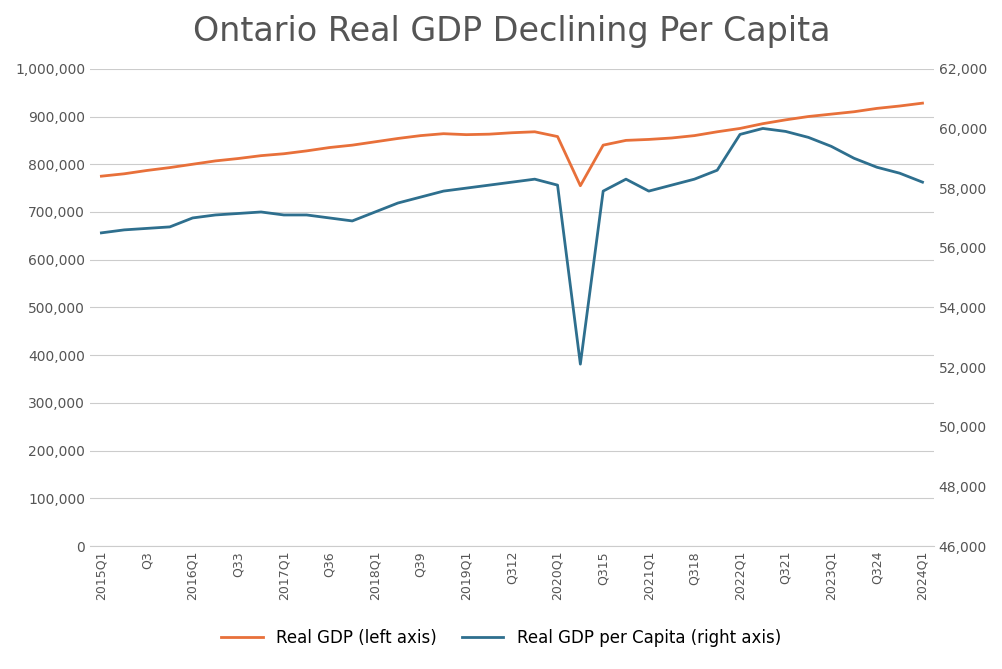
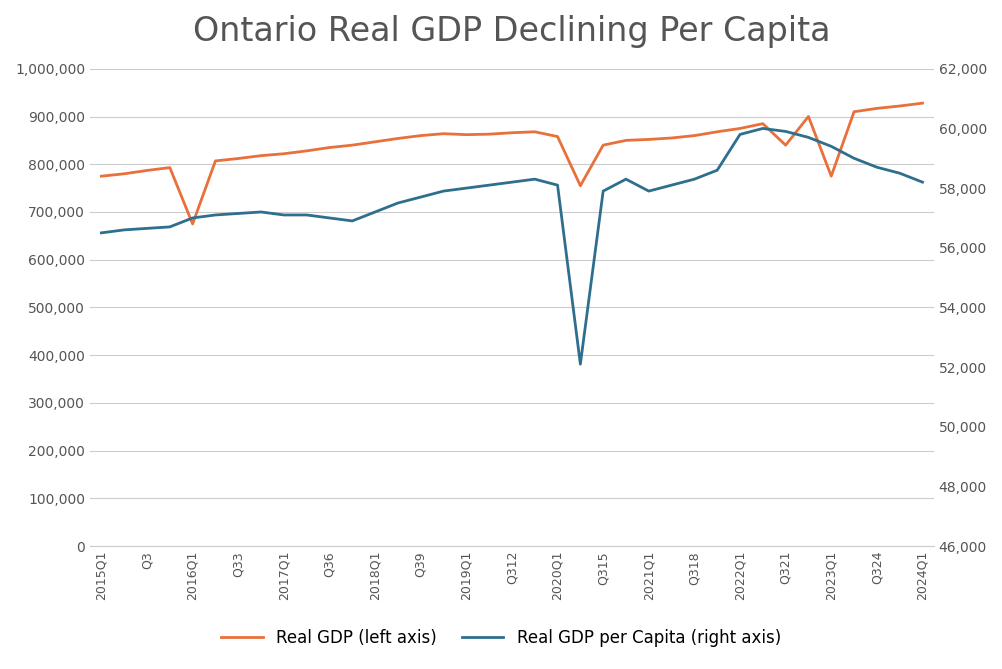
Real GDP (left axis)/2016Q1: 800,000 -> 675,000
Real GDP (left axis)/Q321: 893,000 -> 840,000
Real GDP (left axis)/2023Q1: 905,000 -> 775,000
